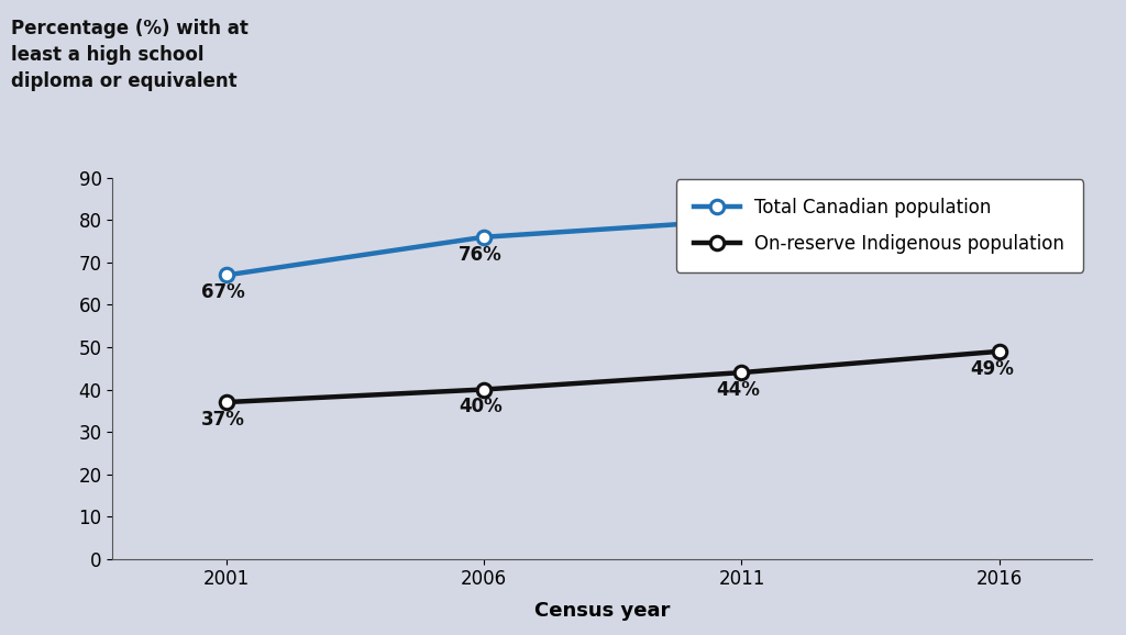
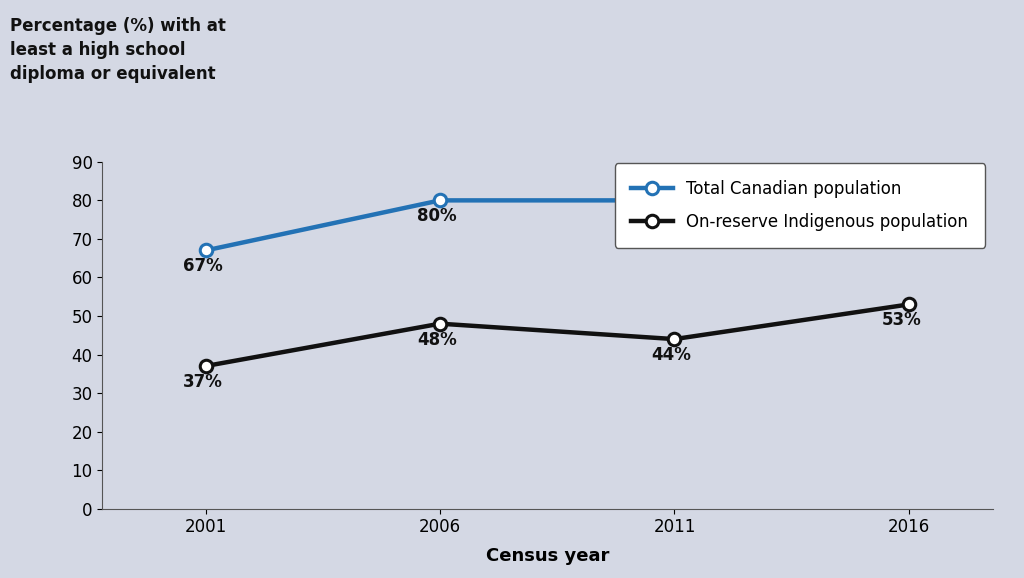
Total Canadian population/2006: 76% -> 80%
On-reserve Indigenous population/2006: 40% -> 48%
On-reserve Indigenous population/2016: 49% -> 53%
